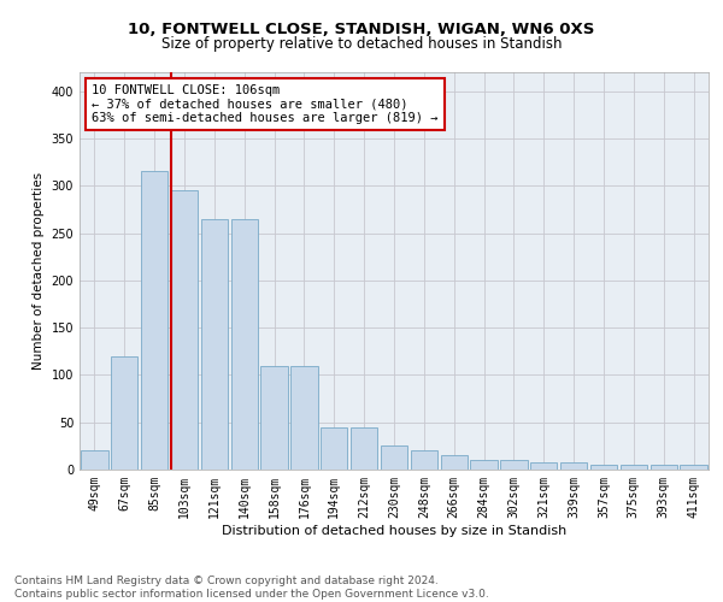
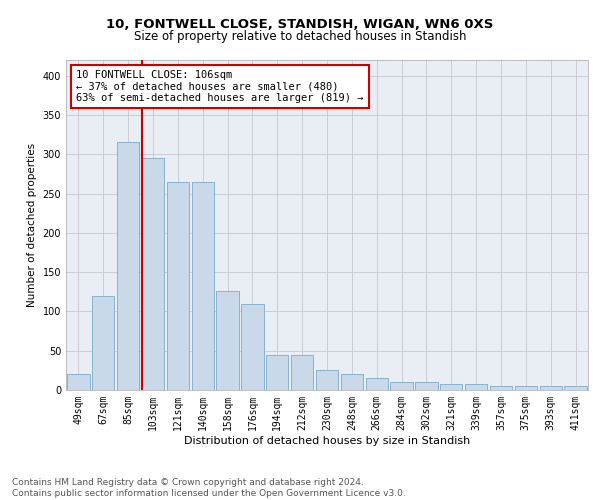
158sqm: 110 -> 126
